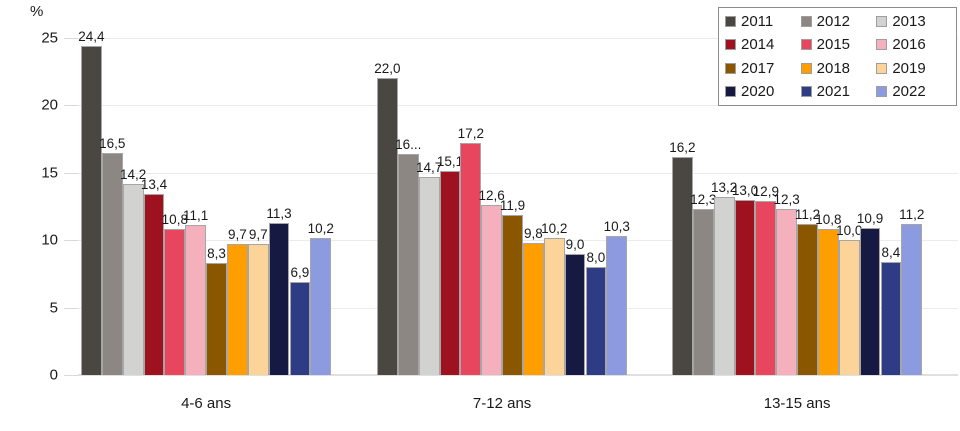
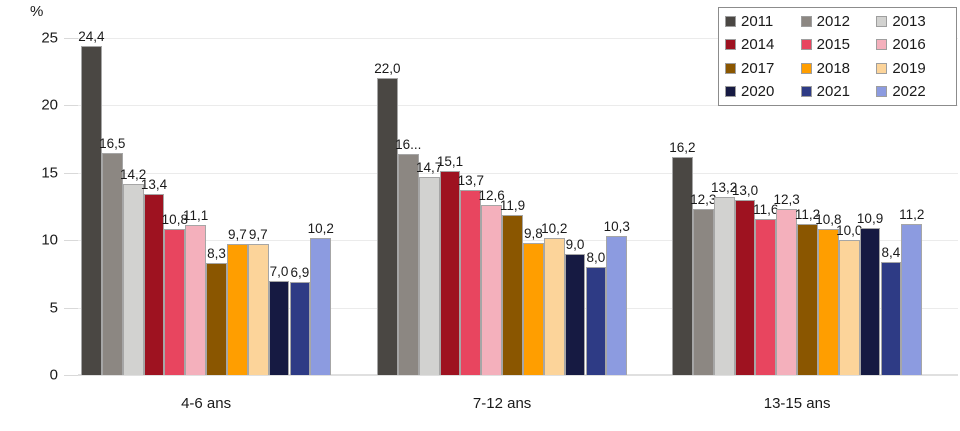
2020/4-6 ans: 11,3 -> 7,0
2015/7-12 ans: 17,2 -> 13,7
2015/13-15 ans: 12,9 -> 11,6
